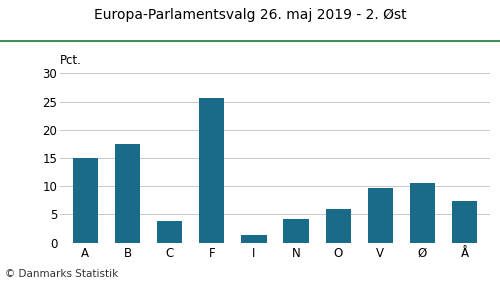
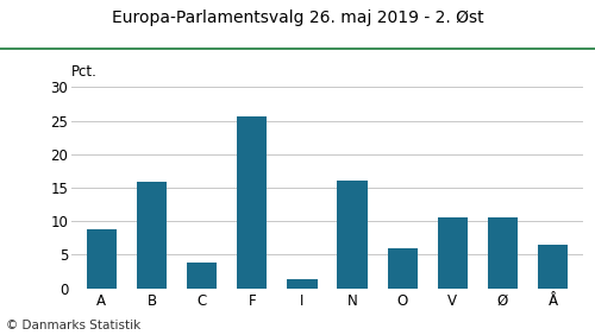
A: 15.0 -> 8.8
B: 17.5 -> 15.8
N: 4.1 -> 16.0
V: 9.6 -> 10.6
Å: 7.4 -> 6.4
